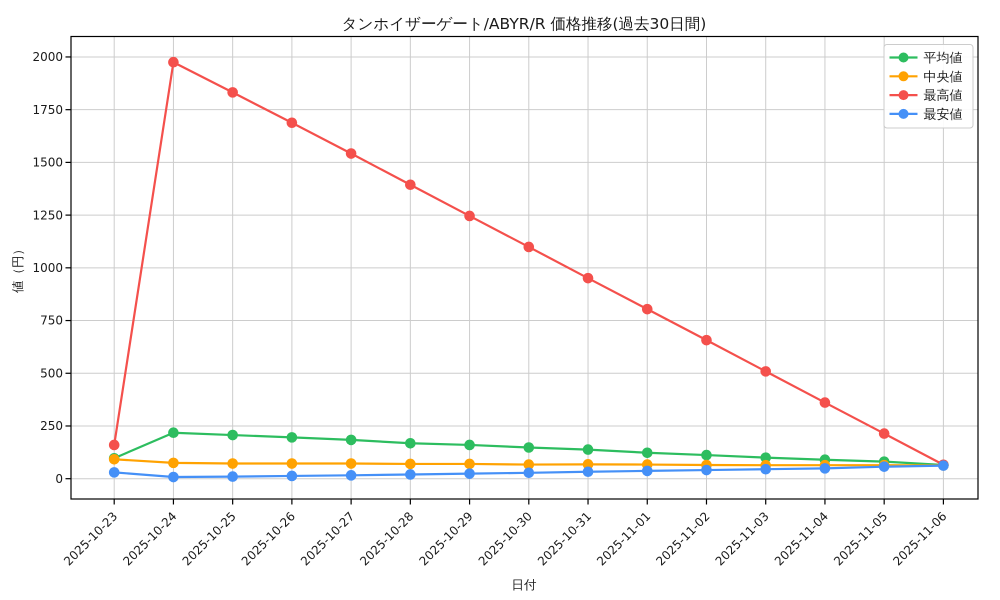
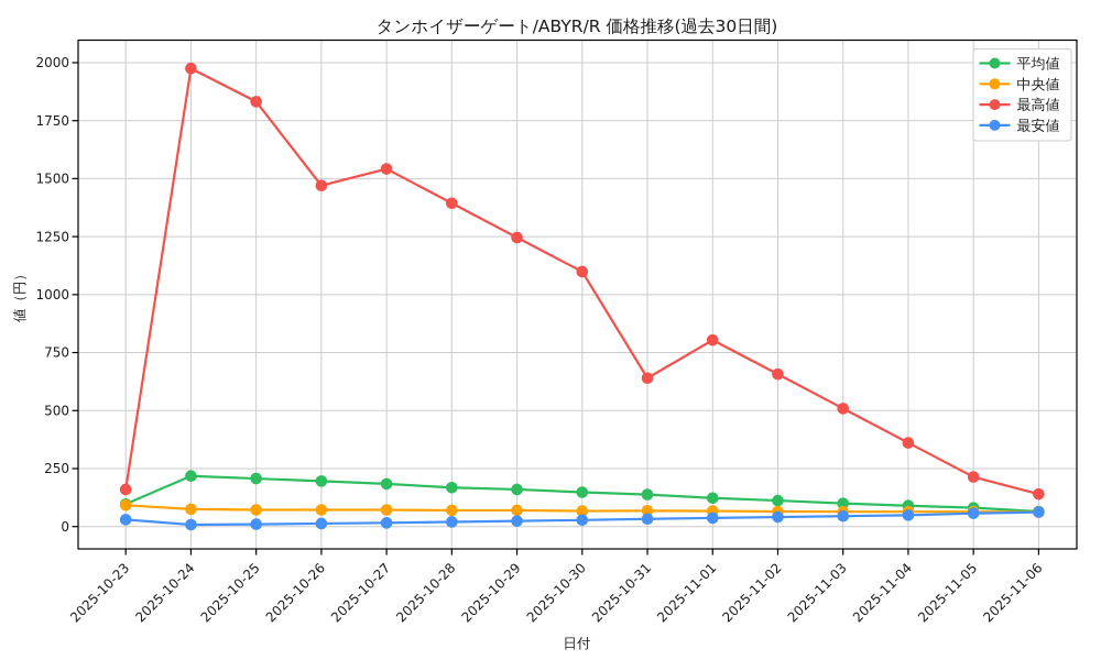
最高値/2025-10-26: 1690 -> 1470
最高値/2025-10-31: 950 -> 640
最高値/2025-11-06: 70 -> 140
